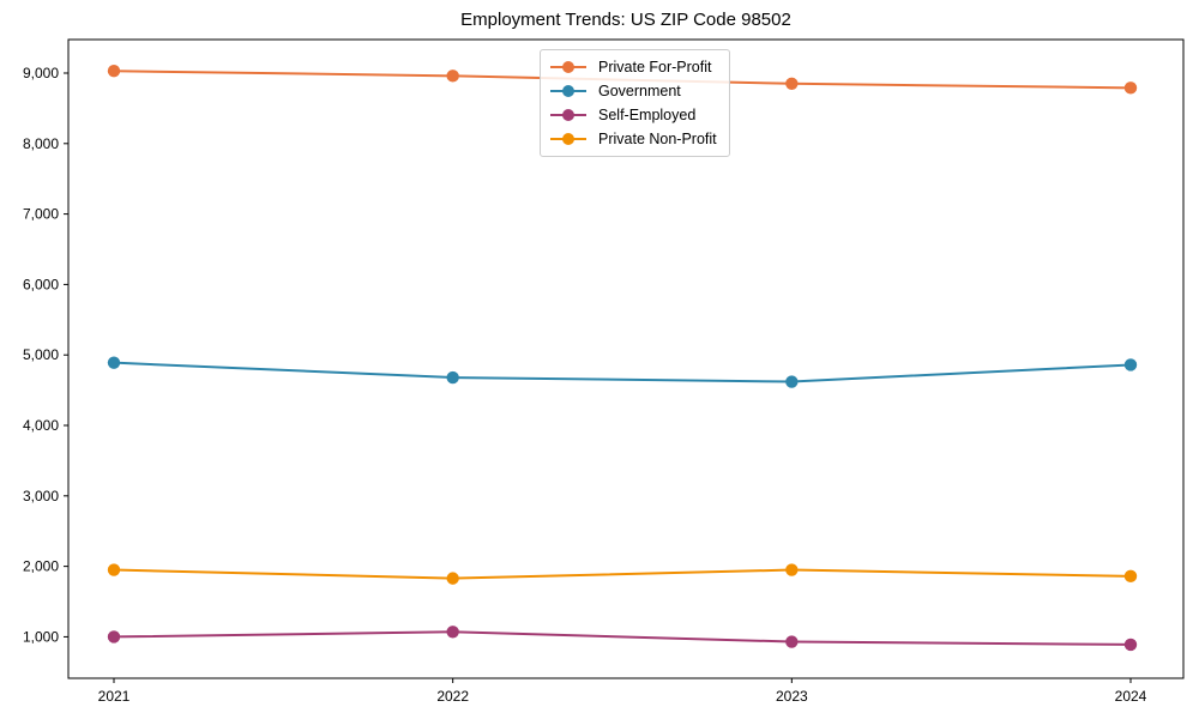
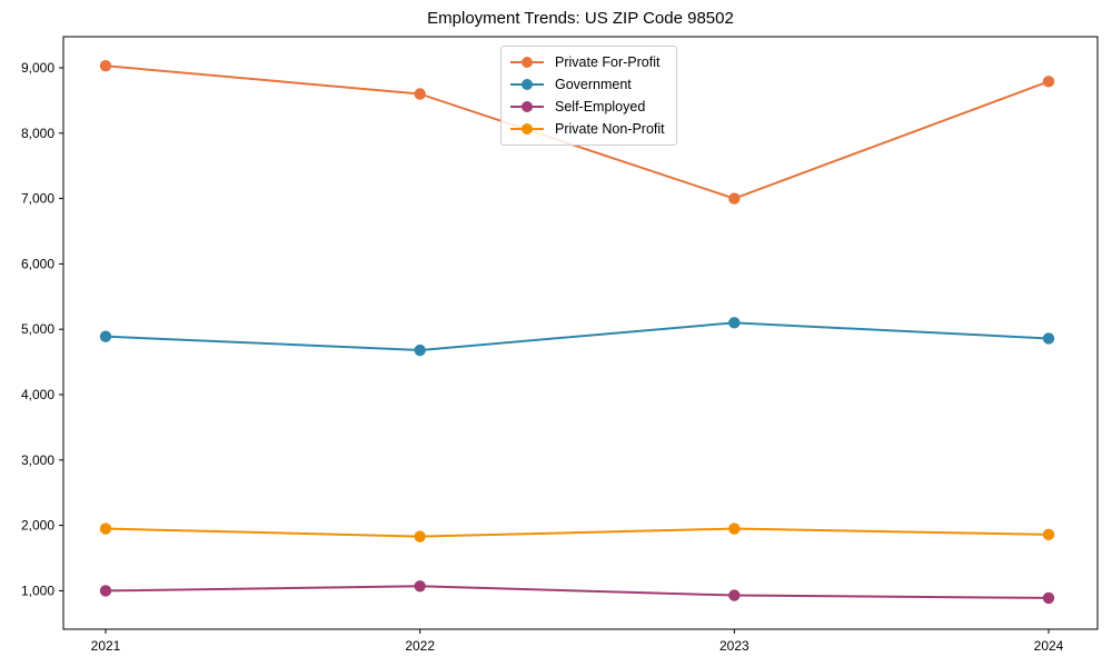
Private For-Profit/2022: 9000 -> 8600
Private For-Profit/2023: 8800 -> 7000
Government/2023: 4600 -> 5100
